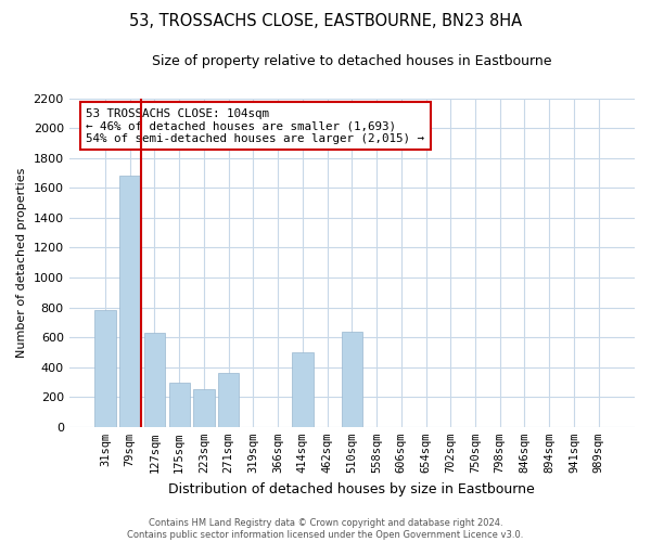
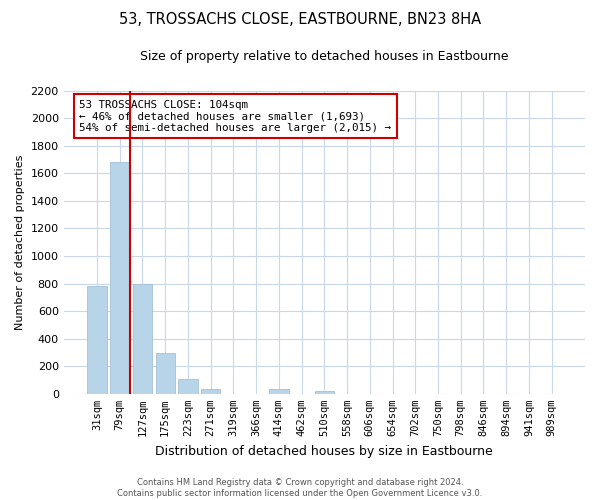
127sqm: 630 -> 800
223sqm: 250 -> 110
271sqm: 360 -> 40
414sqm: 500 -> 40
510sqm: 640 -> 20
